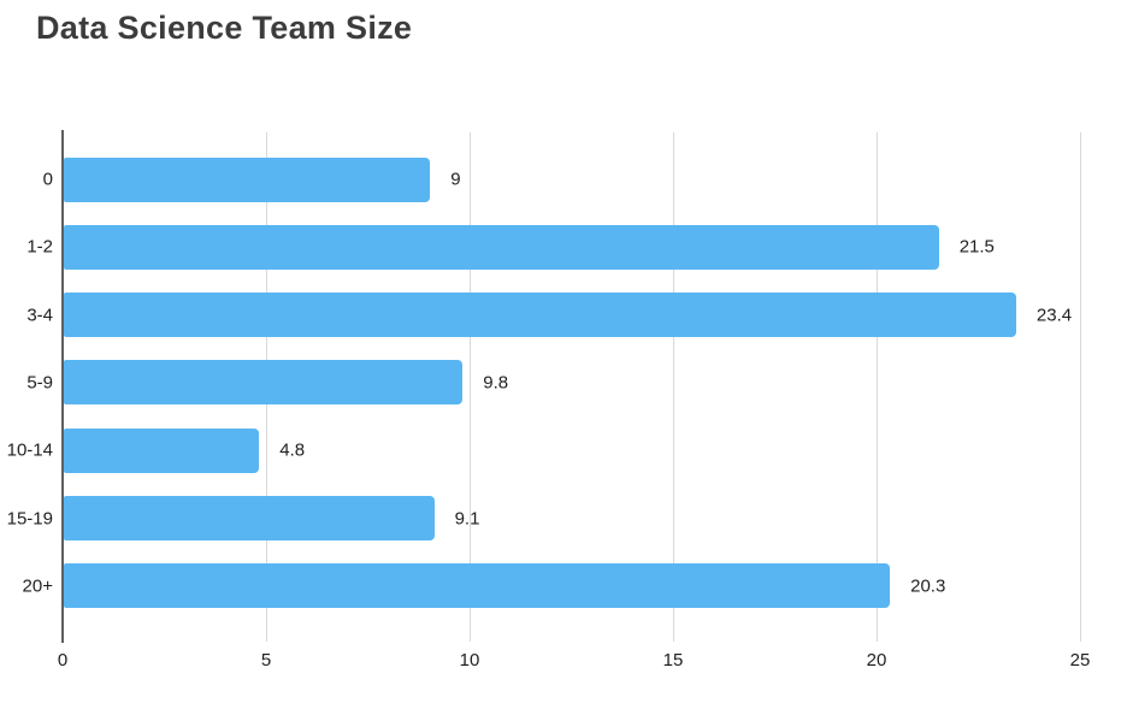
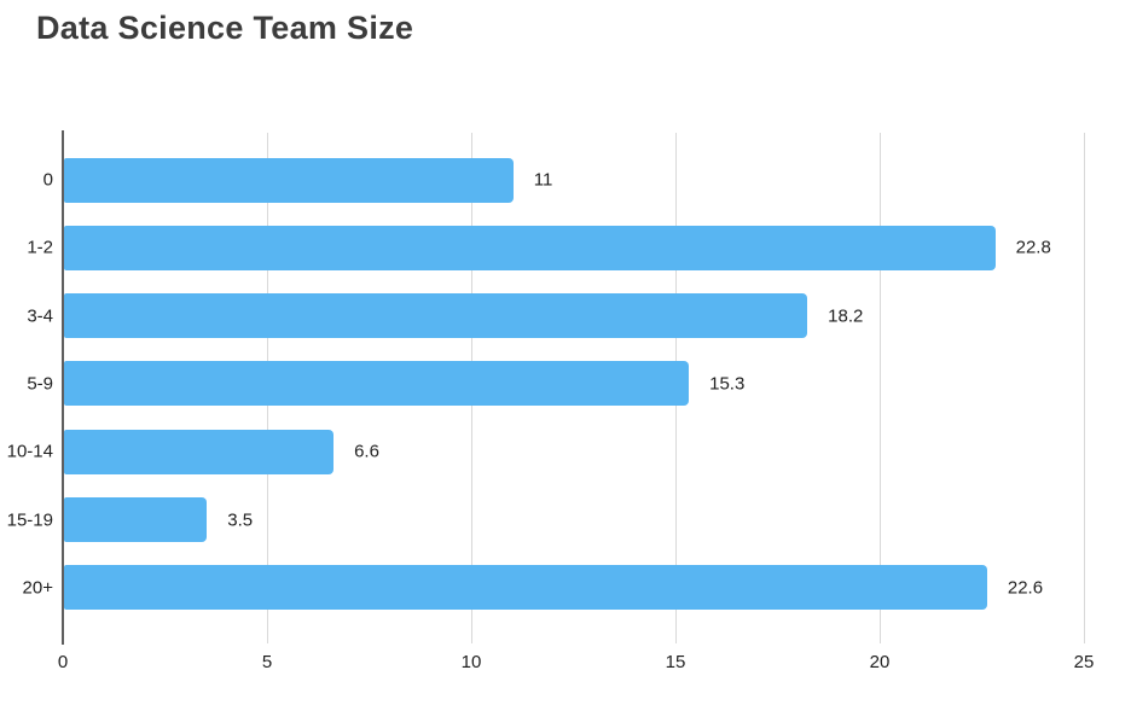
0: 9 -> 11
1-2: 21.5 -> 22.8
3-4: 23.4 -> 18.2
5-9: 9.8 -> 15.3
10-14: 4.8 -> 6.6
15-19: 9.1 -> 3.5
20+: 20.3 -> 22.6
